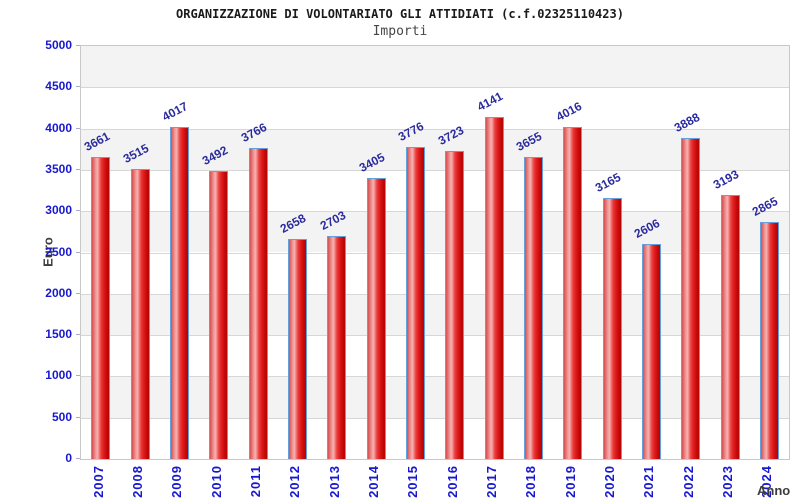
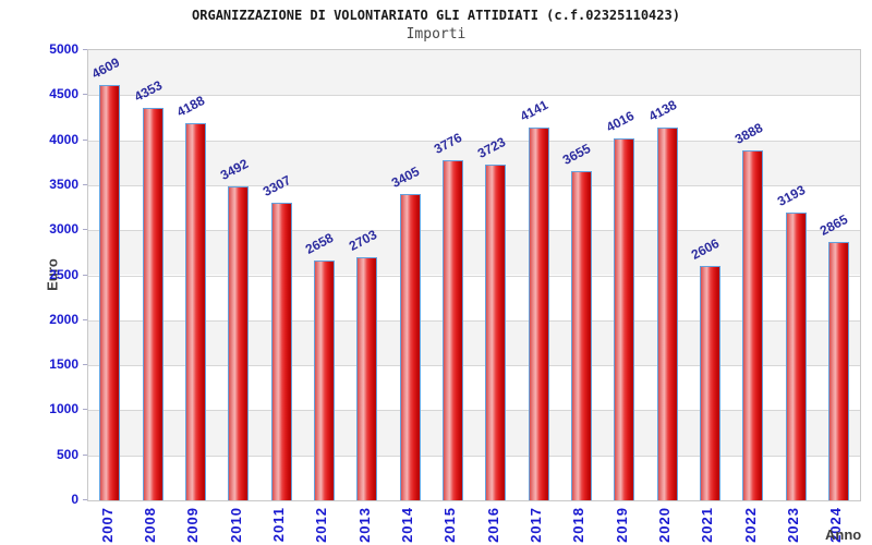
2007: 3661 -> 4609
2008: 3515 -> 4353
2009: 4017 -> 4188
2011: 3766 -> 3307
2020: 3165 -> 4138
